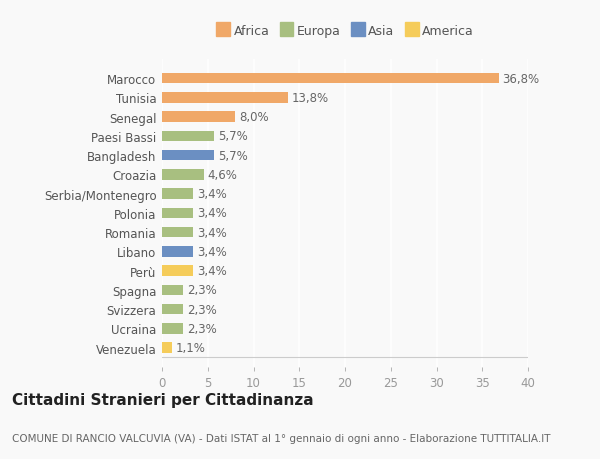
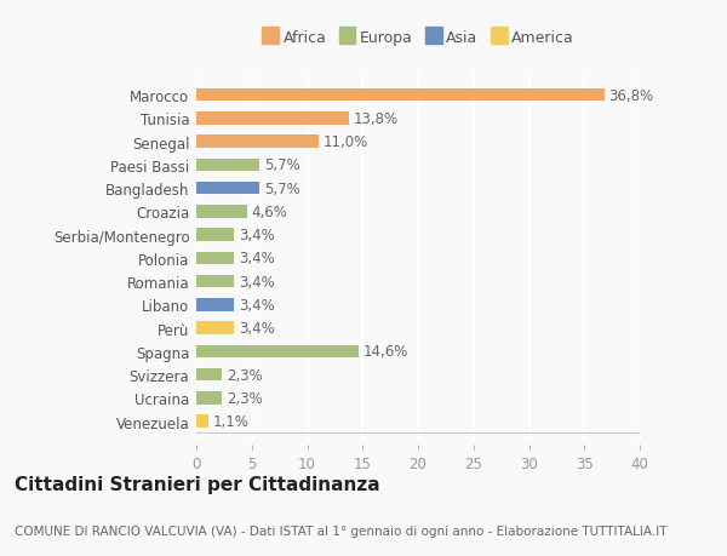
Senegal: 8,0% -> 11,0%
Spagna: 2,3% -> 14,6%
